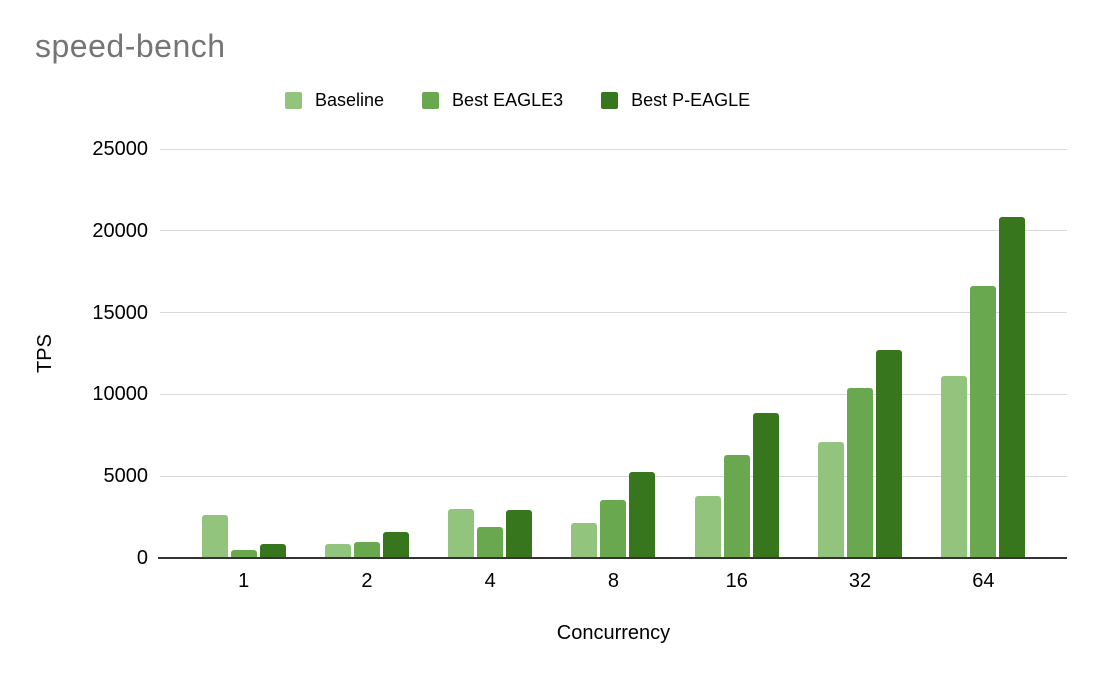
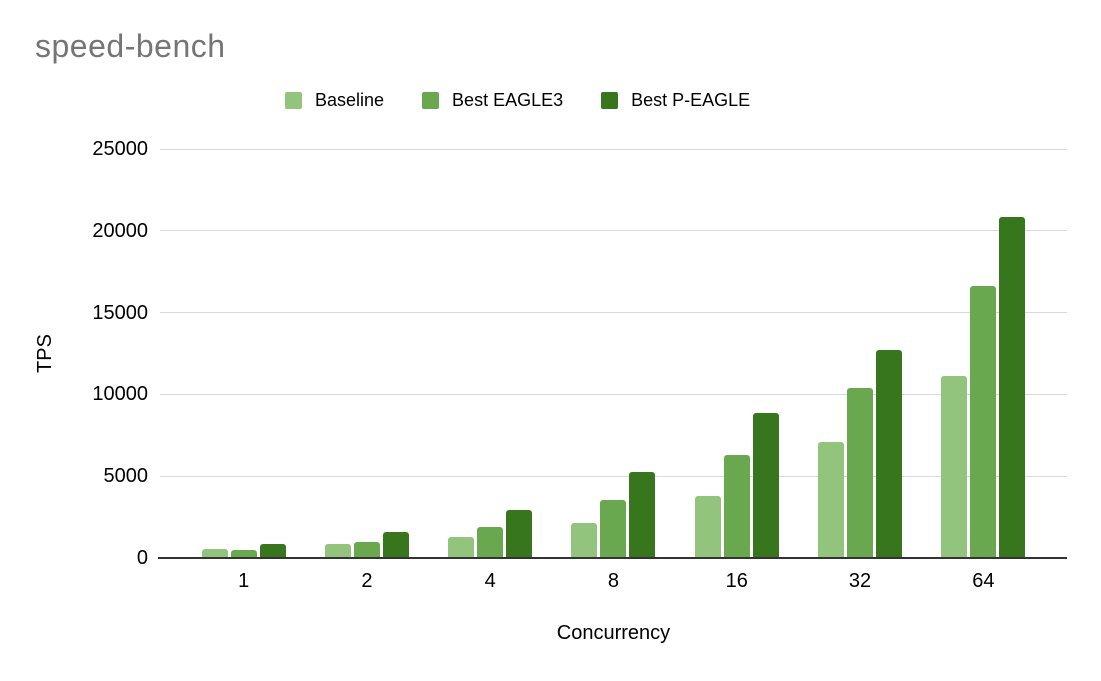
Baseline/1: 2600 -> 500
Baseline/4: 3000 -> 1300
